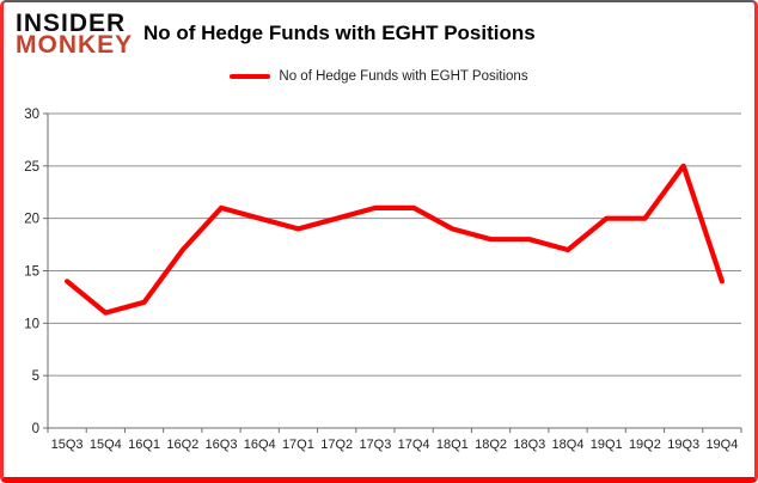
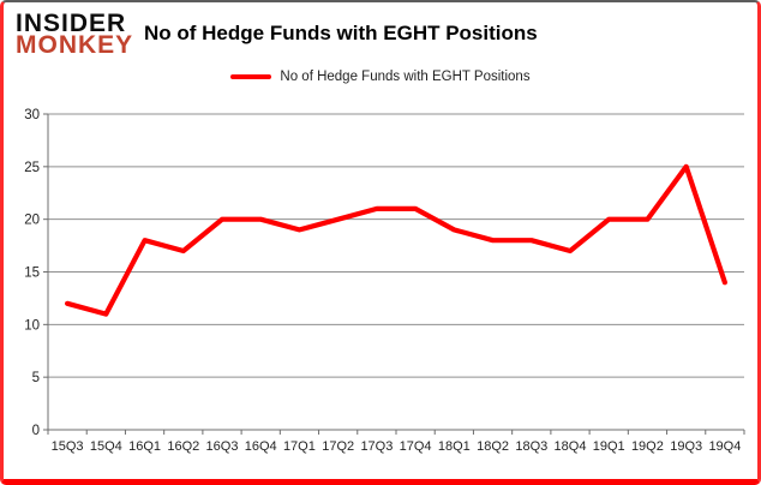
15Q3: 14 -> 12
16Q1: 12 -> 18
16Q3: 21 -> 20
